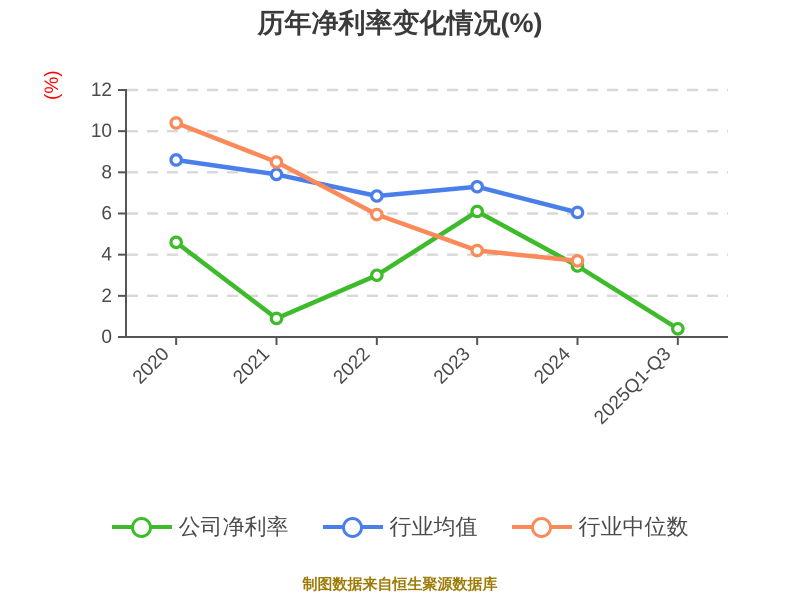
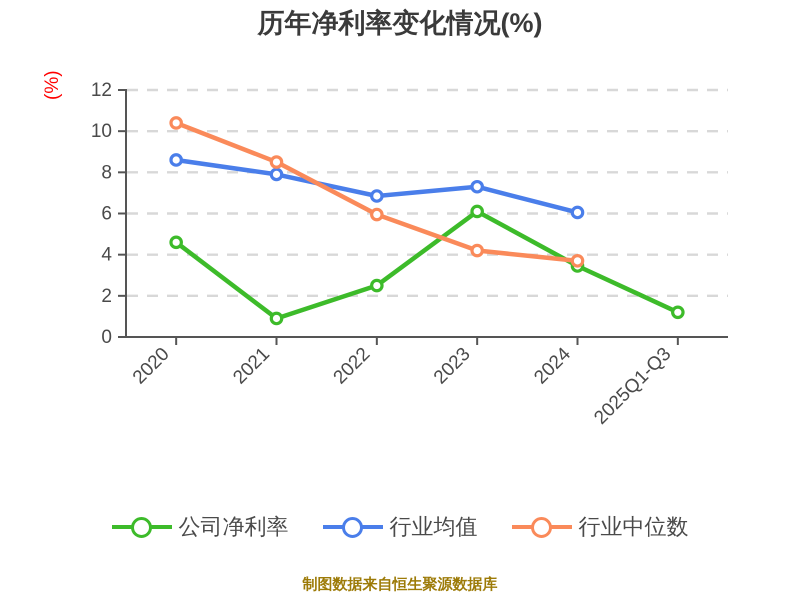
公司净利率/2022: 3.0 -> 2.5
公司净利率/2025Q1-Q3: 0.4 -> 1.2
